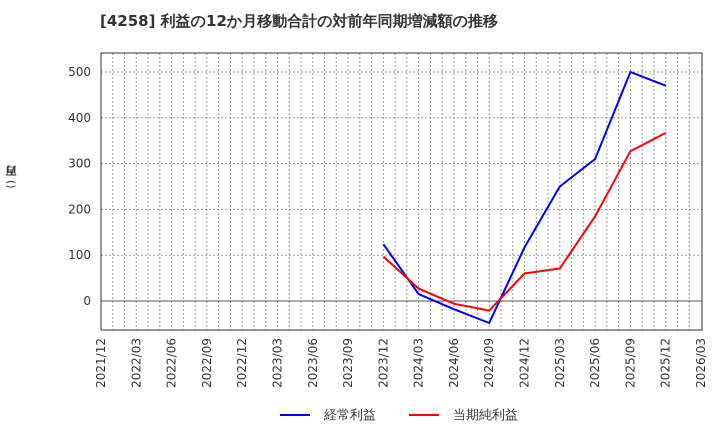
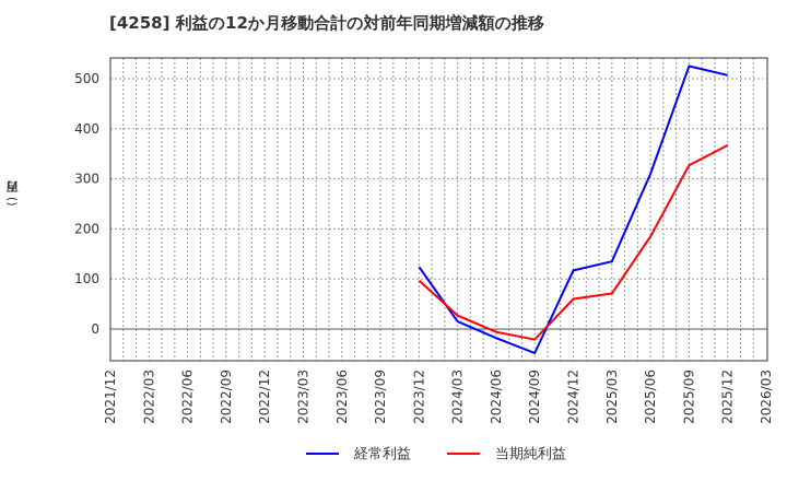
経常利益/2025/03: 250 -> 140
経常利益/2025/09: 500 -> 520
経常利益/2025/12: 470 -> 510
